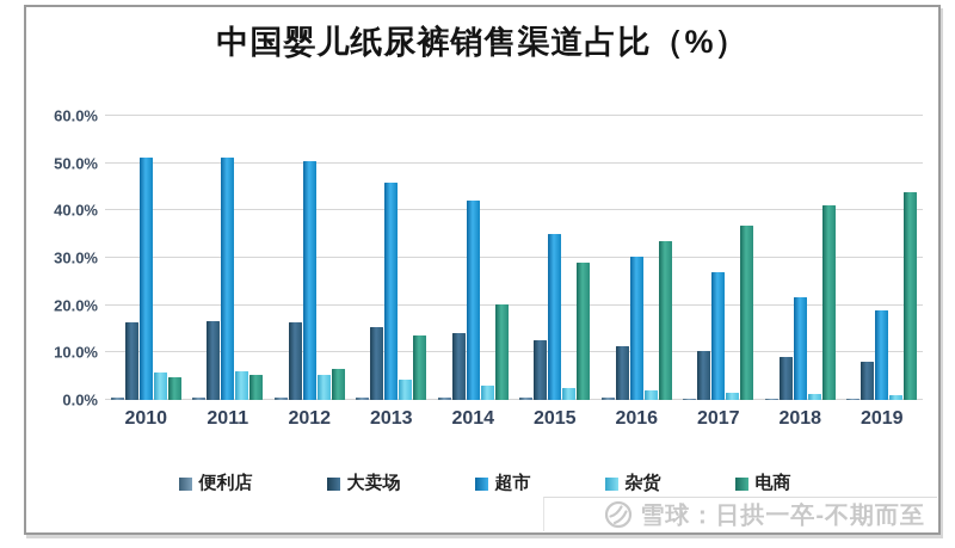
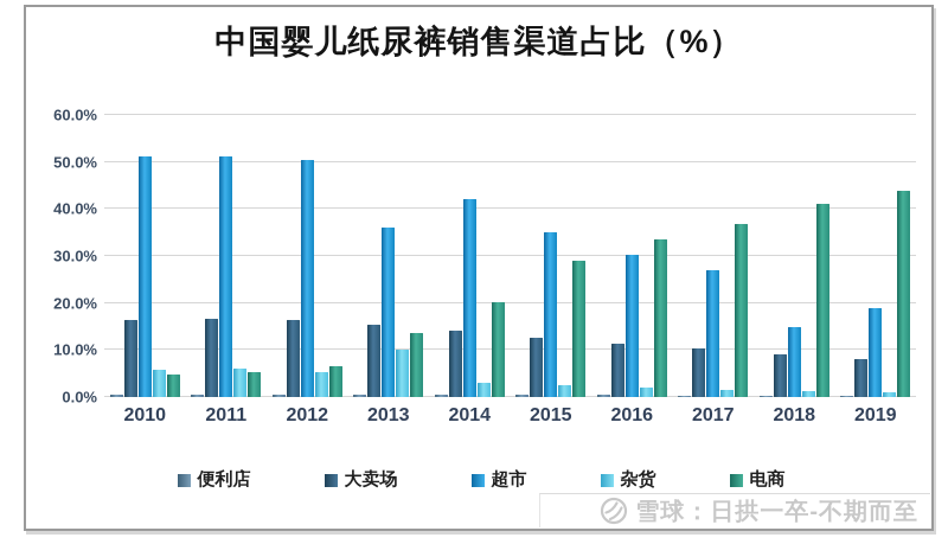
超市/2013: 46% -> 36%
杂货/2013: 4% -> 10%
超市/2018: 22% -> 15%
